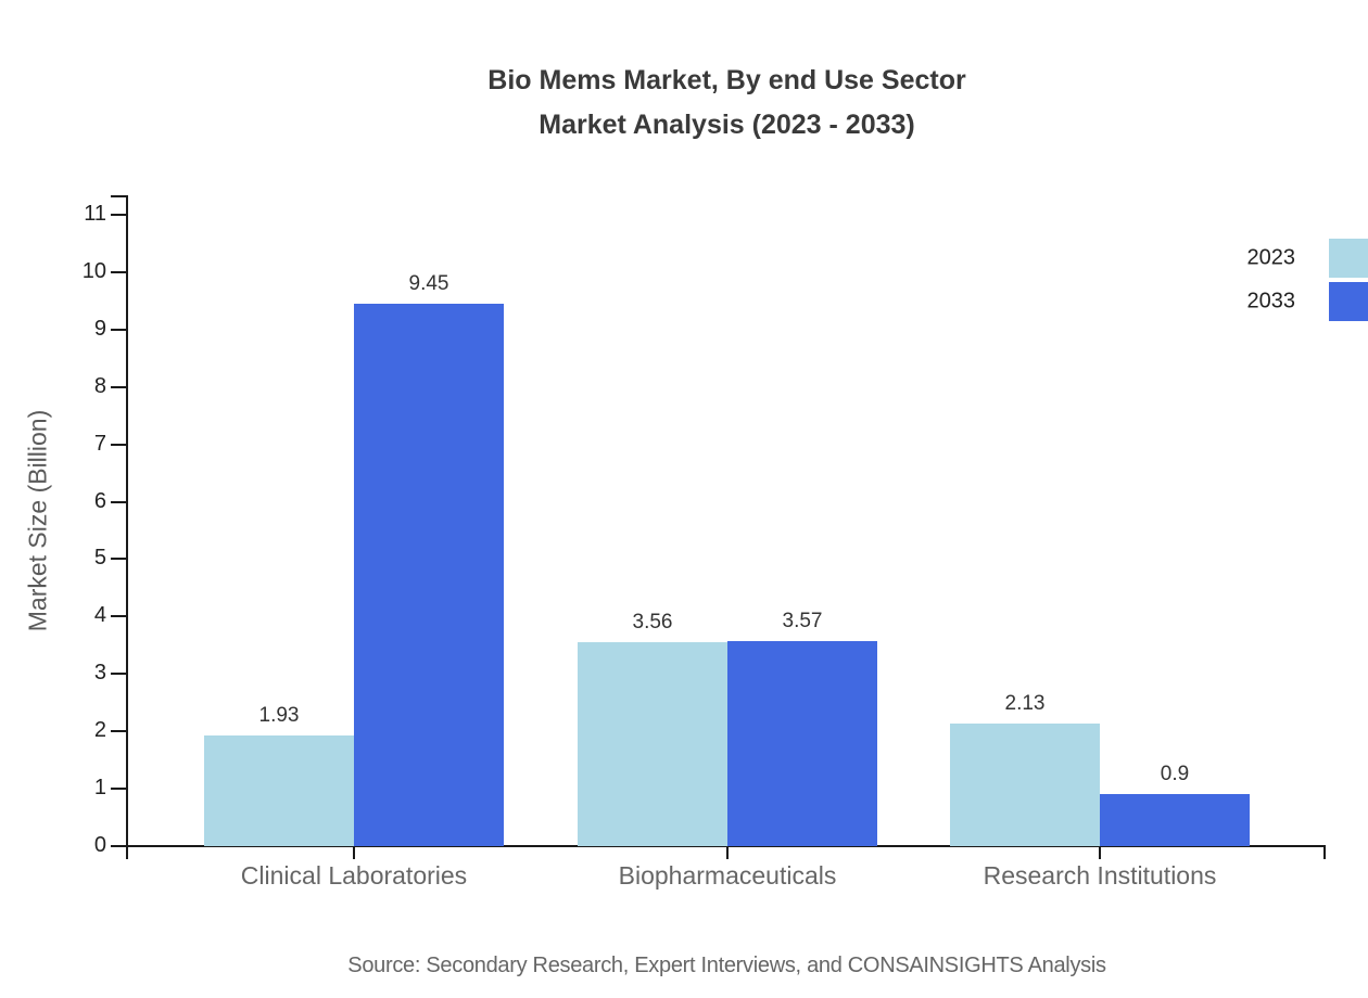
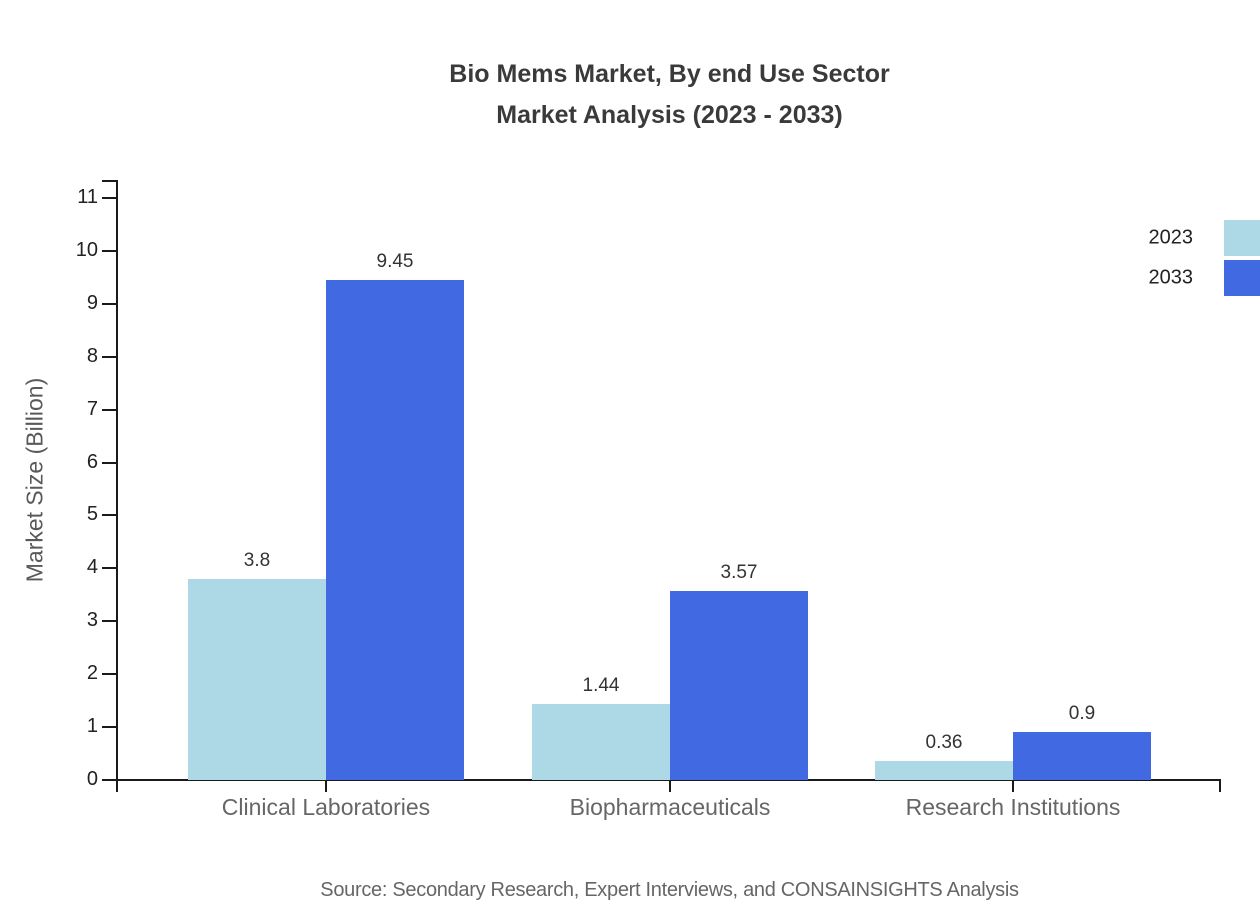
2023/Clinical Laboratories: 1.93 -> 3.8
2023/Biopharmaceuticals: 3.56 -> 1.44
2023/Research Institutions: 2.13 -> 0.36
